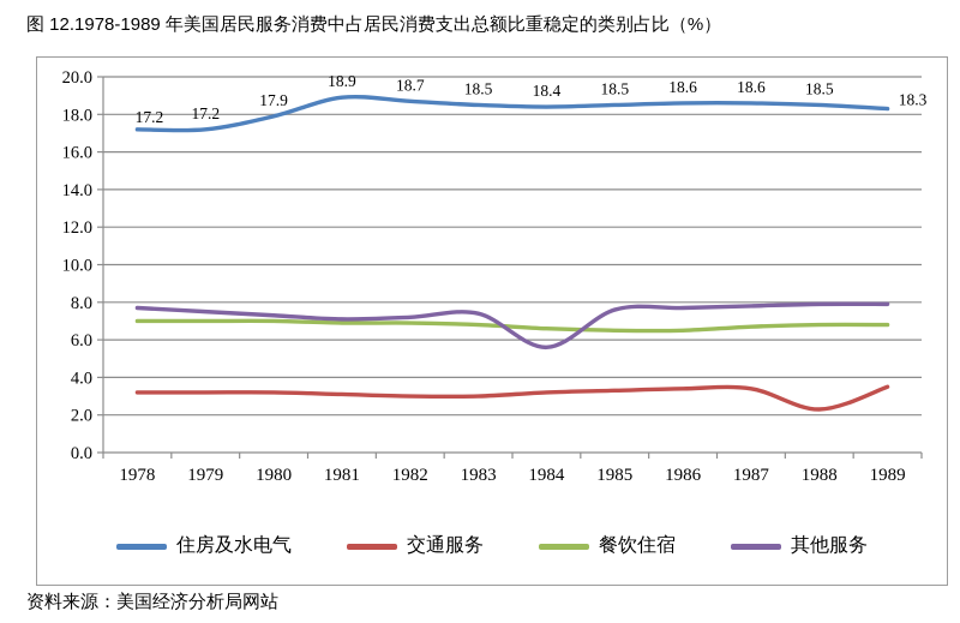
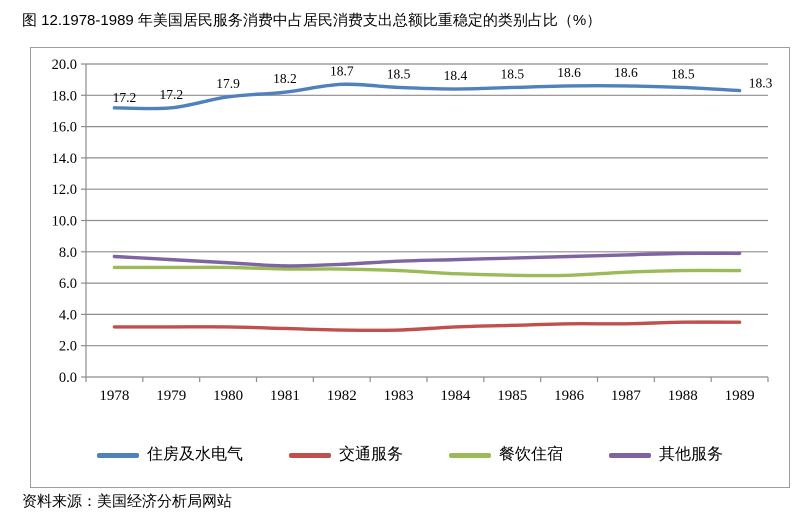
住房及水电气/1981: 18.9 -> 18.2
其他服务/1984: 5.6 -> 7.5
交通服务/1988: 2.3 -> 3.5
